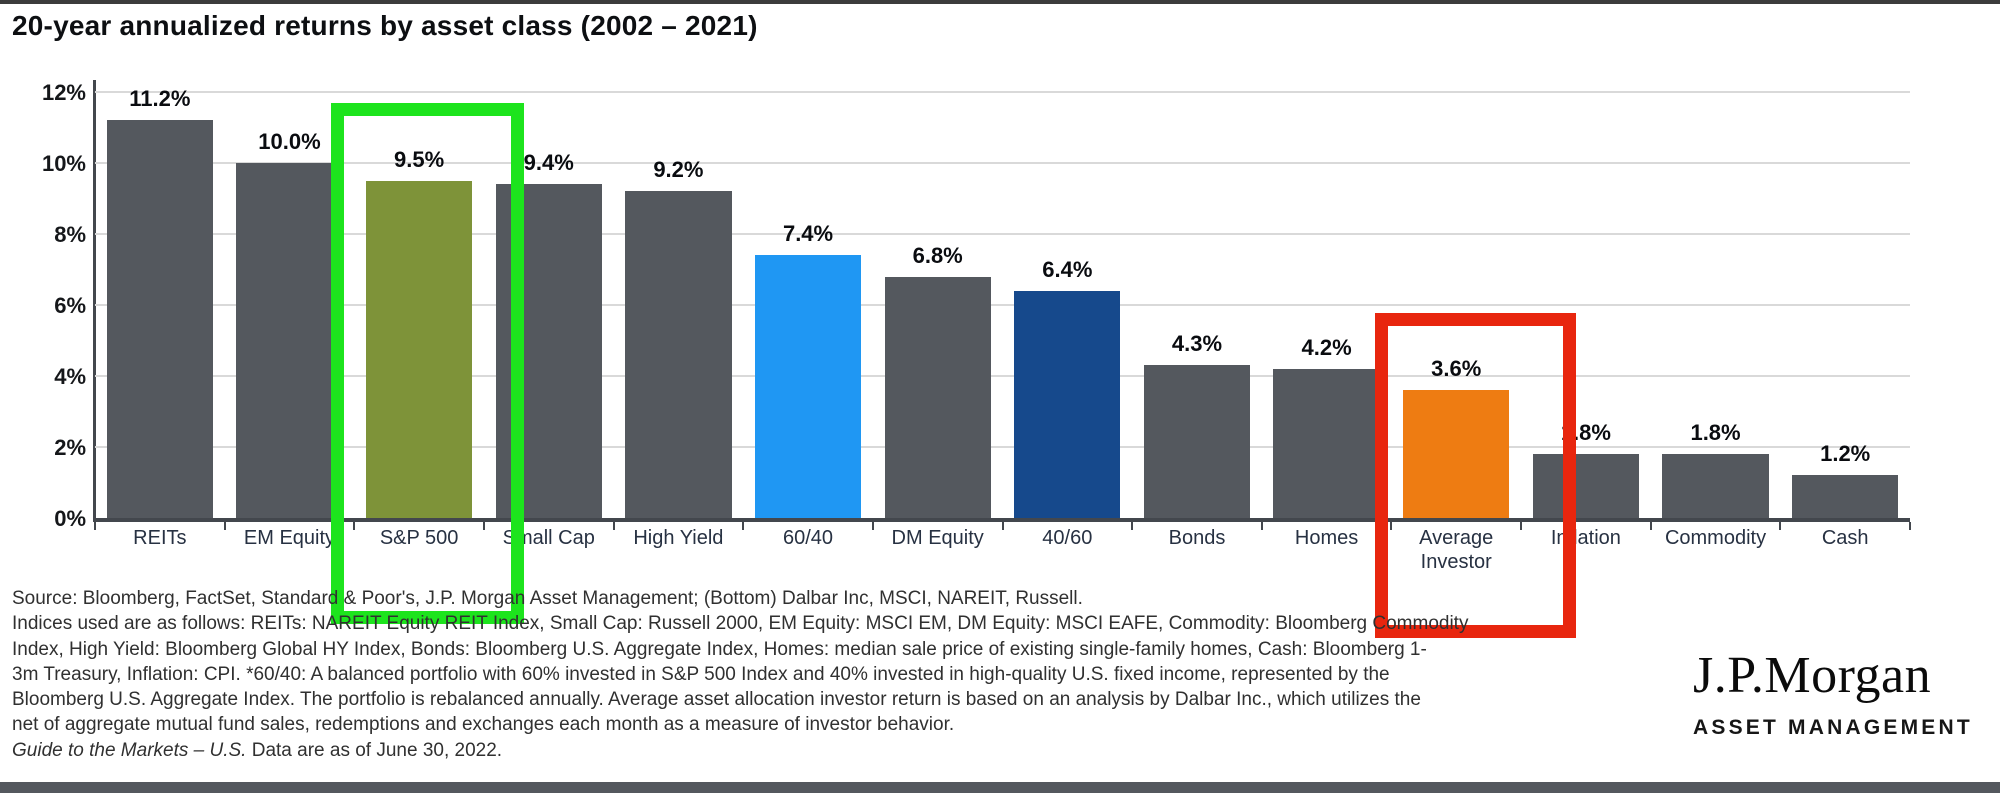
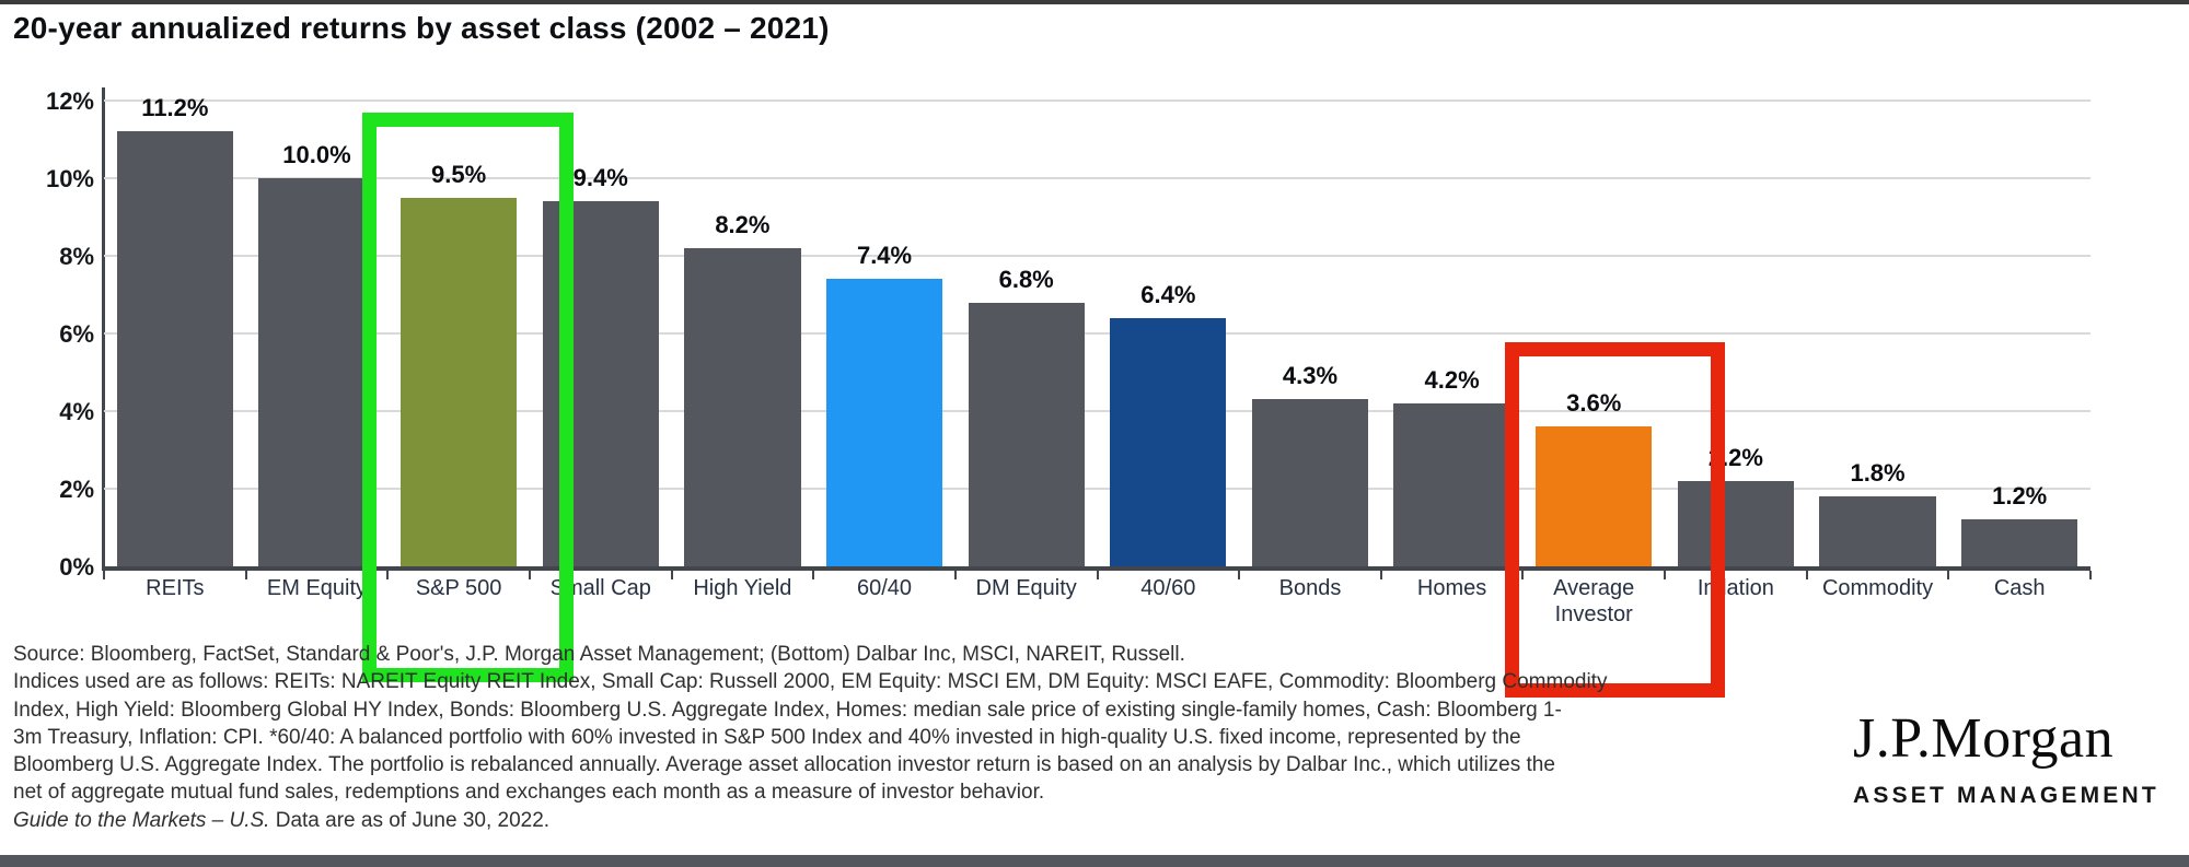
High Yield: 9.2% -> 8.2%
Inflation: 1.8% -> 2.2%
